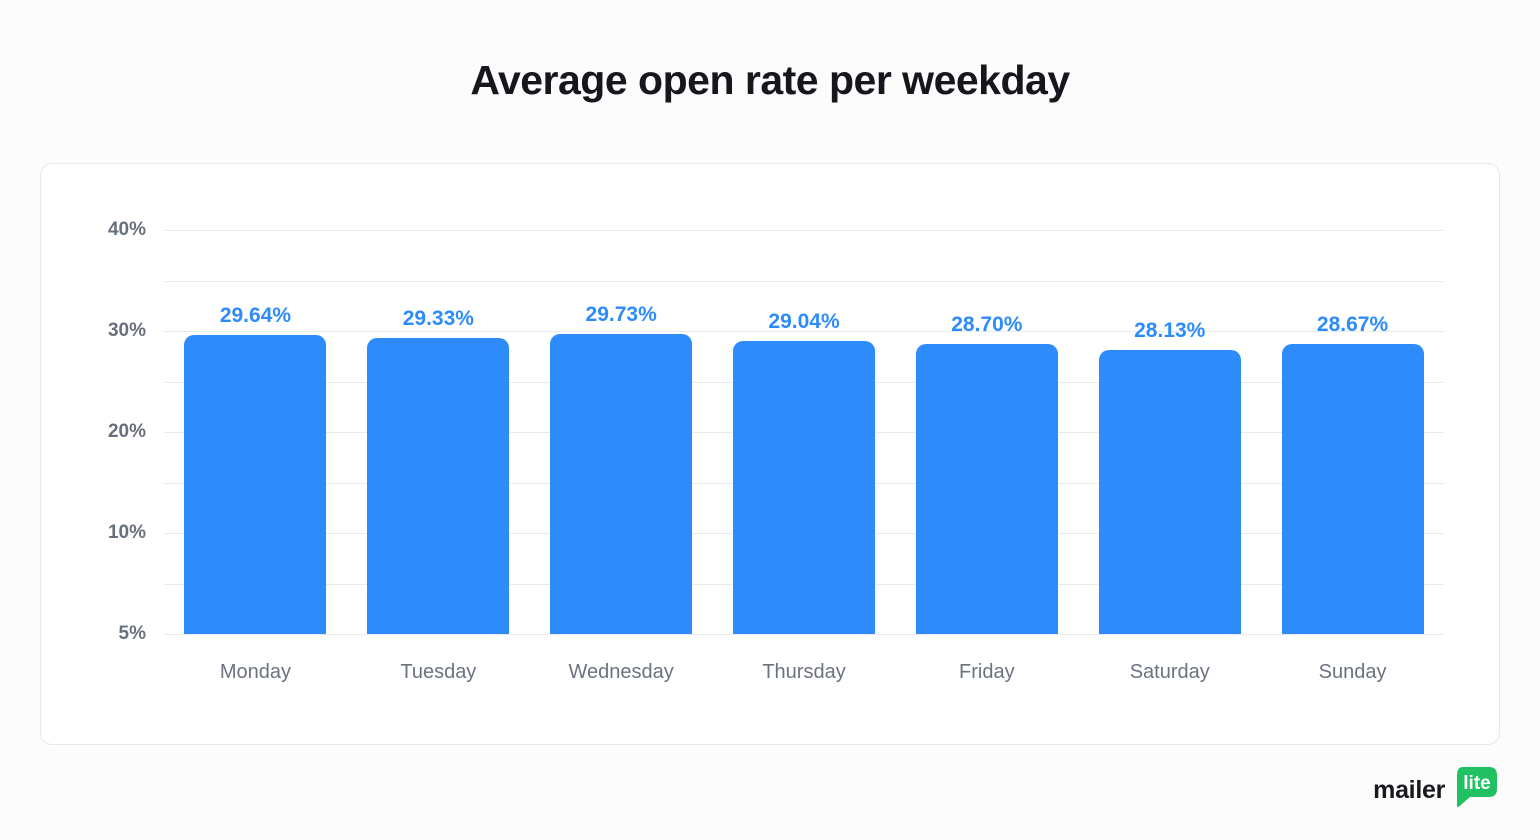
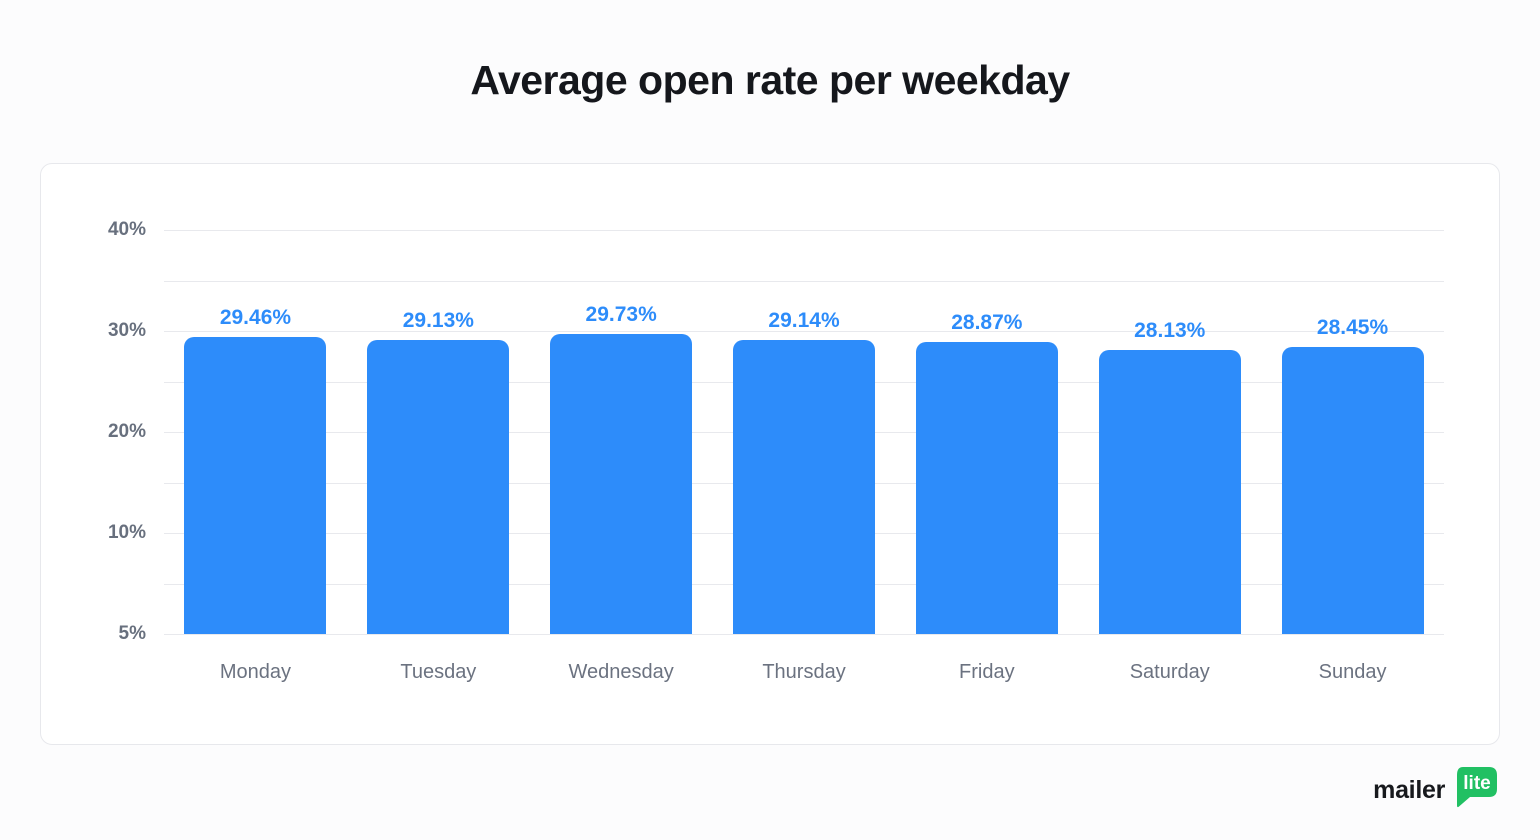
Monday: 29.64% -> 29.46%
Tuesday: 29.33% -> 29.13%
Thursday: 29.04% -> 29.14%
Friday: 28.70% -> 28.87%
Sunday: 28.67% -> 28.45%
